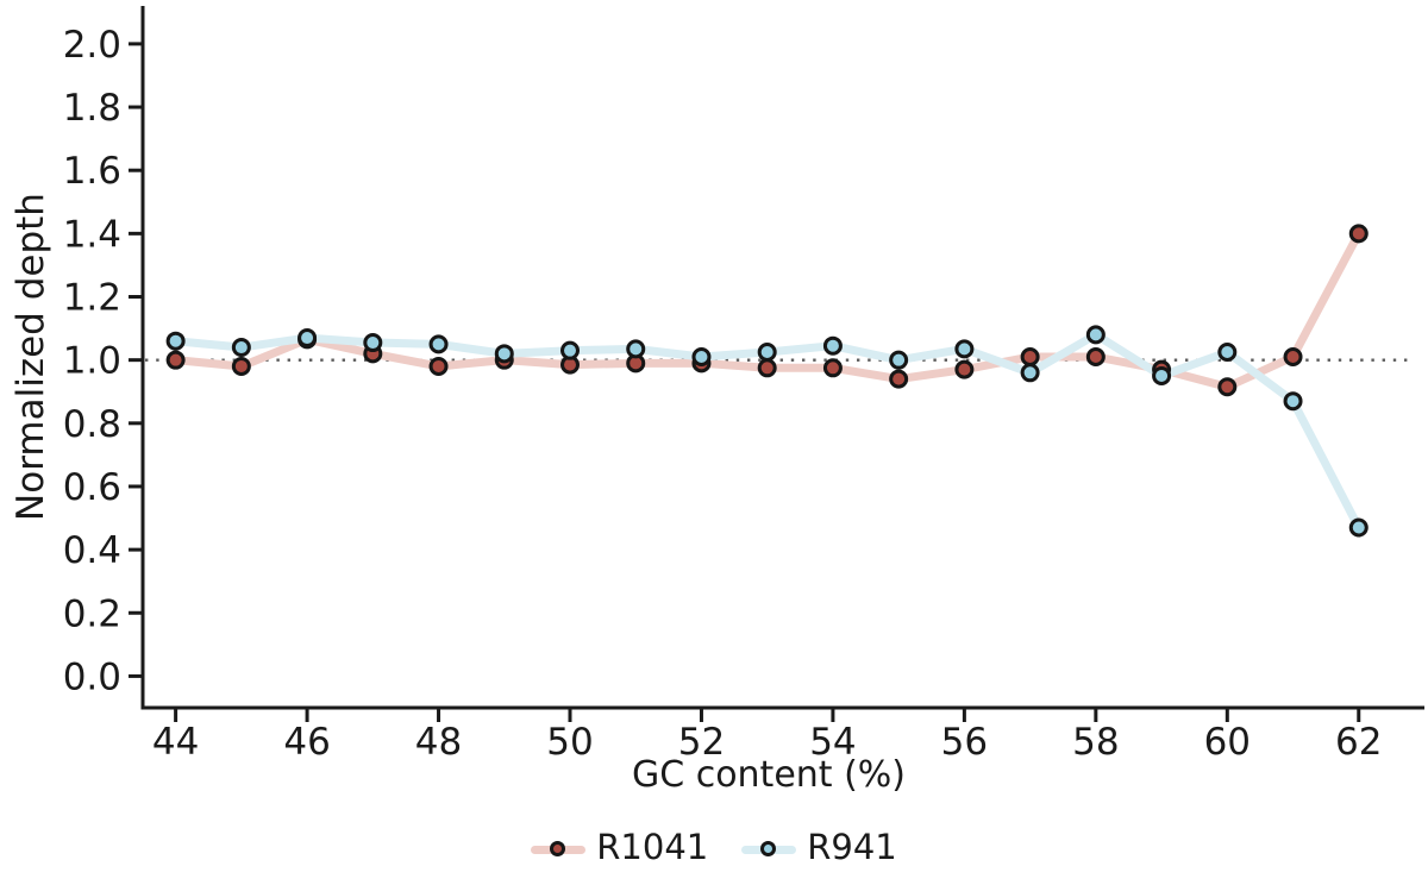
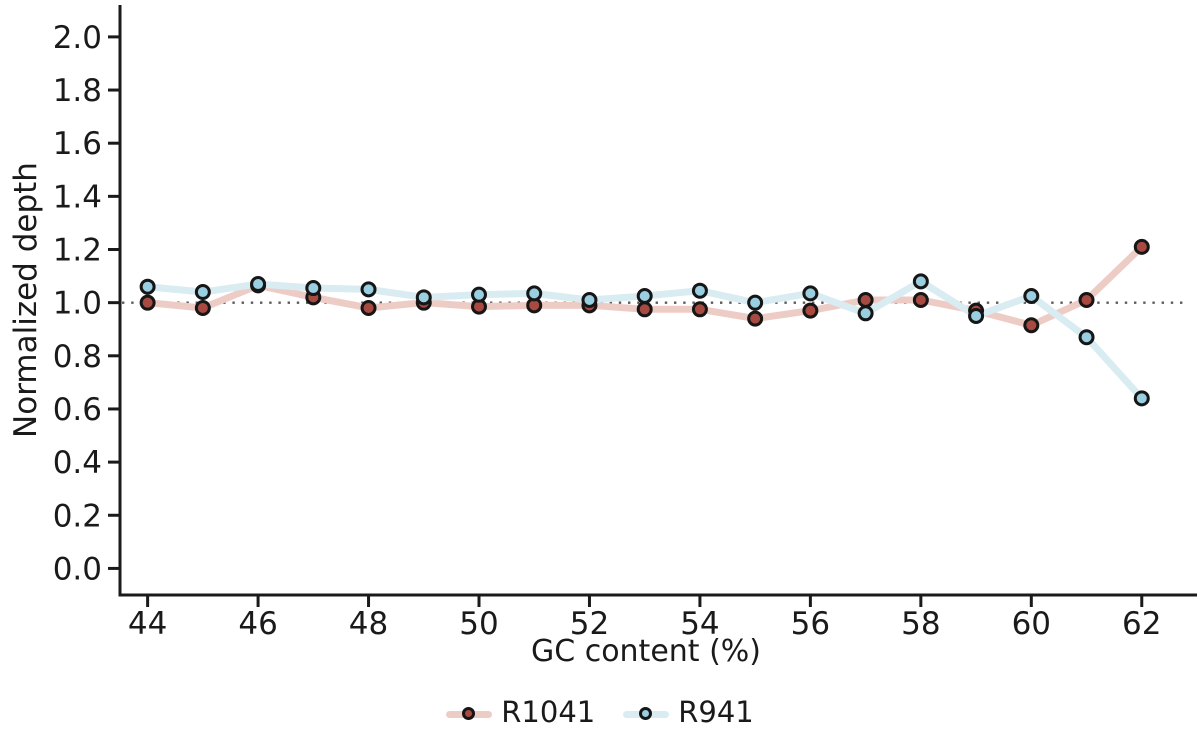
R1041/62: 1.40 -> 1.21
R941/62: 0.47 -> 0.64
